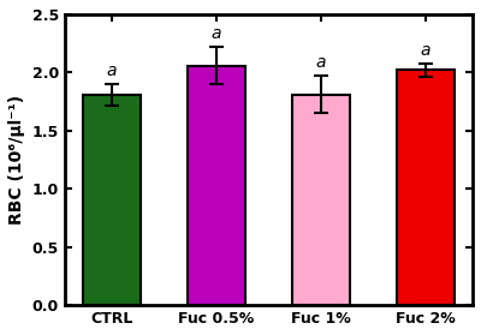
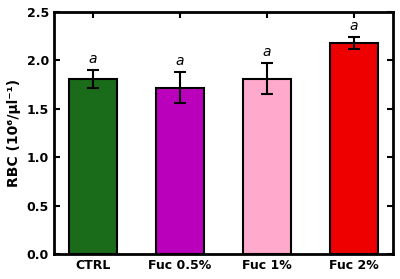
Fuc 0.5%: 2.06 -> 1.72
Fuc 2%: 2.02 -> 2.18
